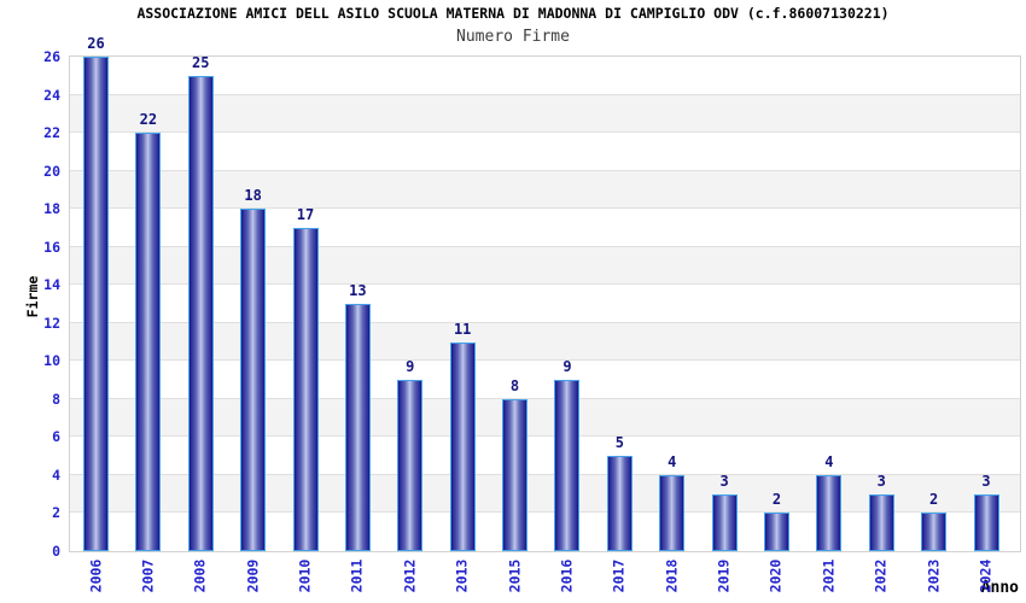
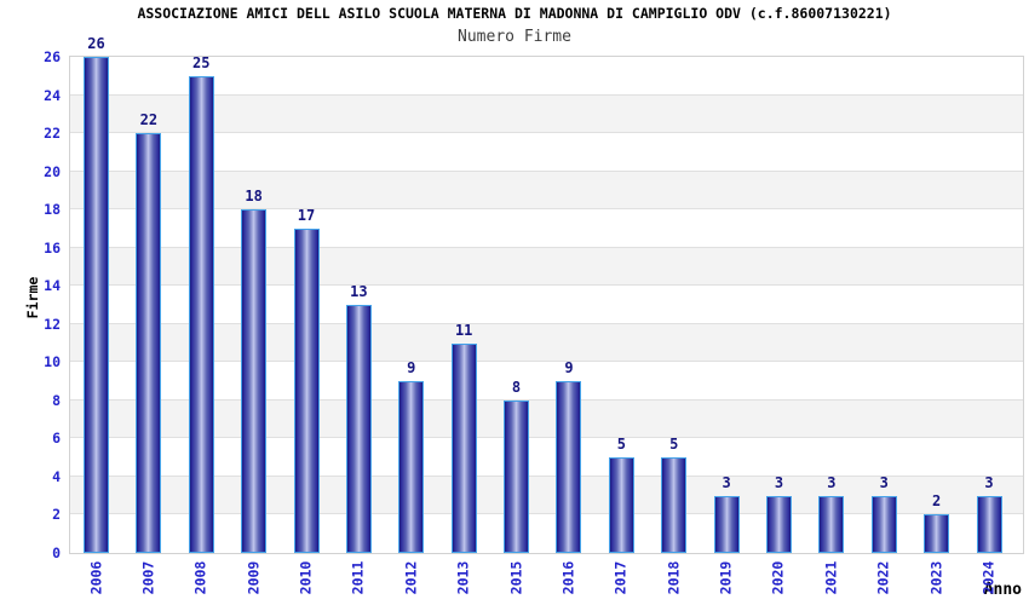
2018: 4 -> 5
2020: 2 -> 3
2021: 4 -> 3
